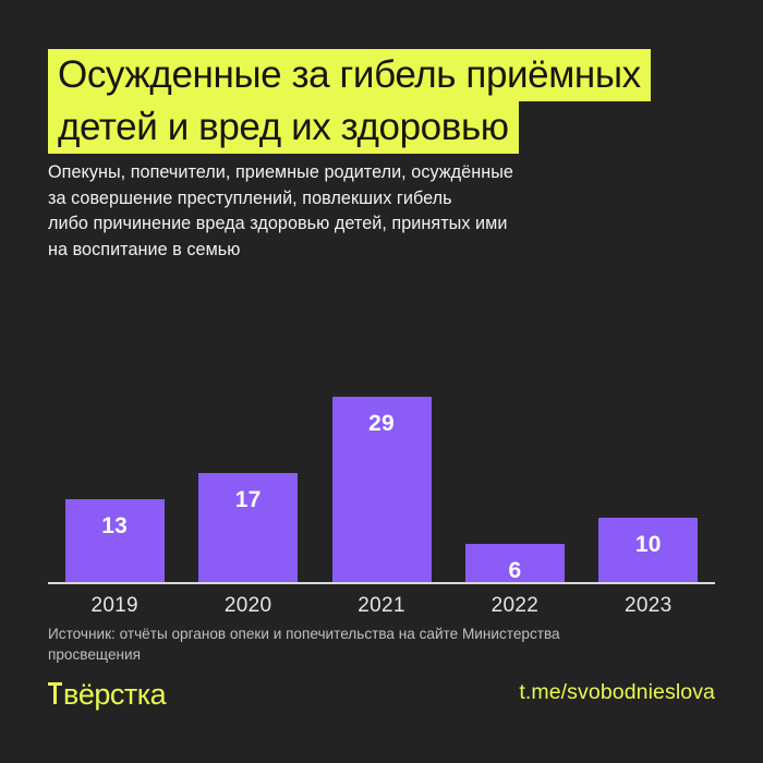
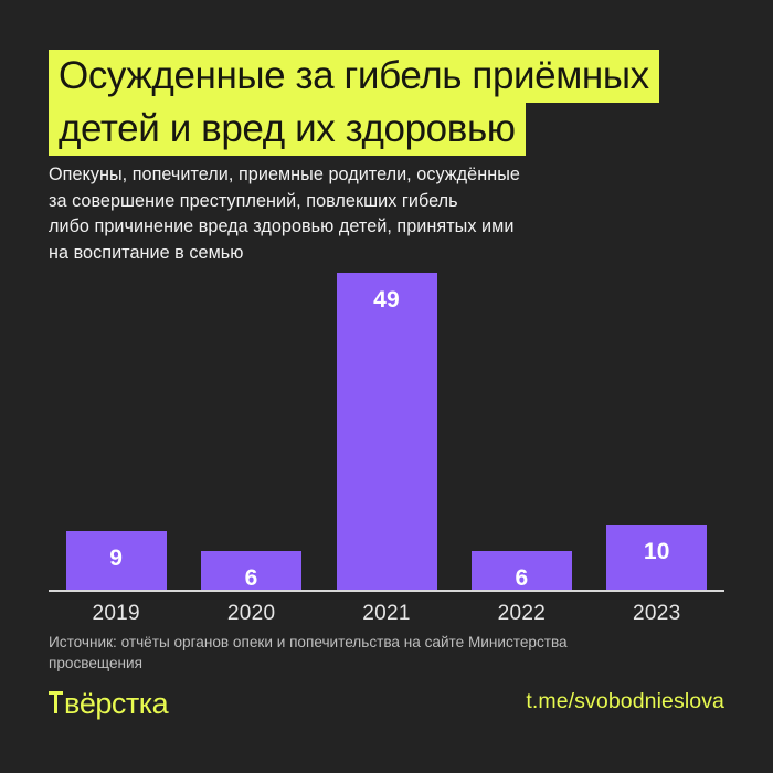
2019: 13 -> 9
2020: 17 -> 6
2021: 29 -> 49
